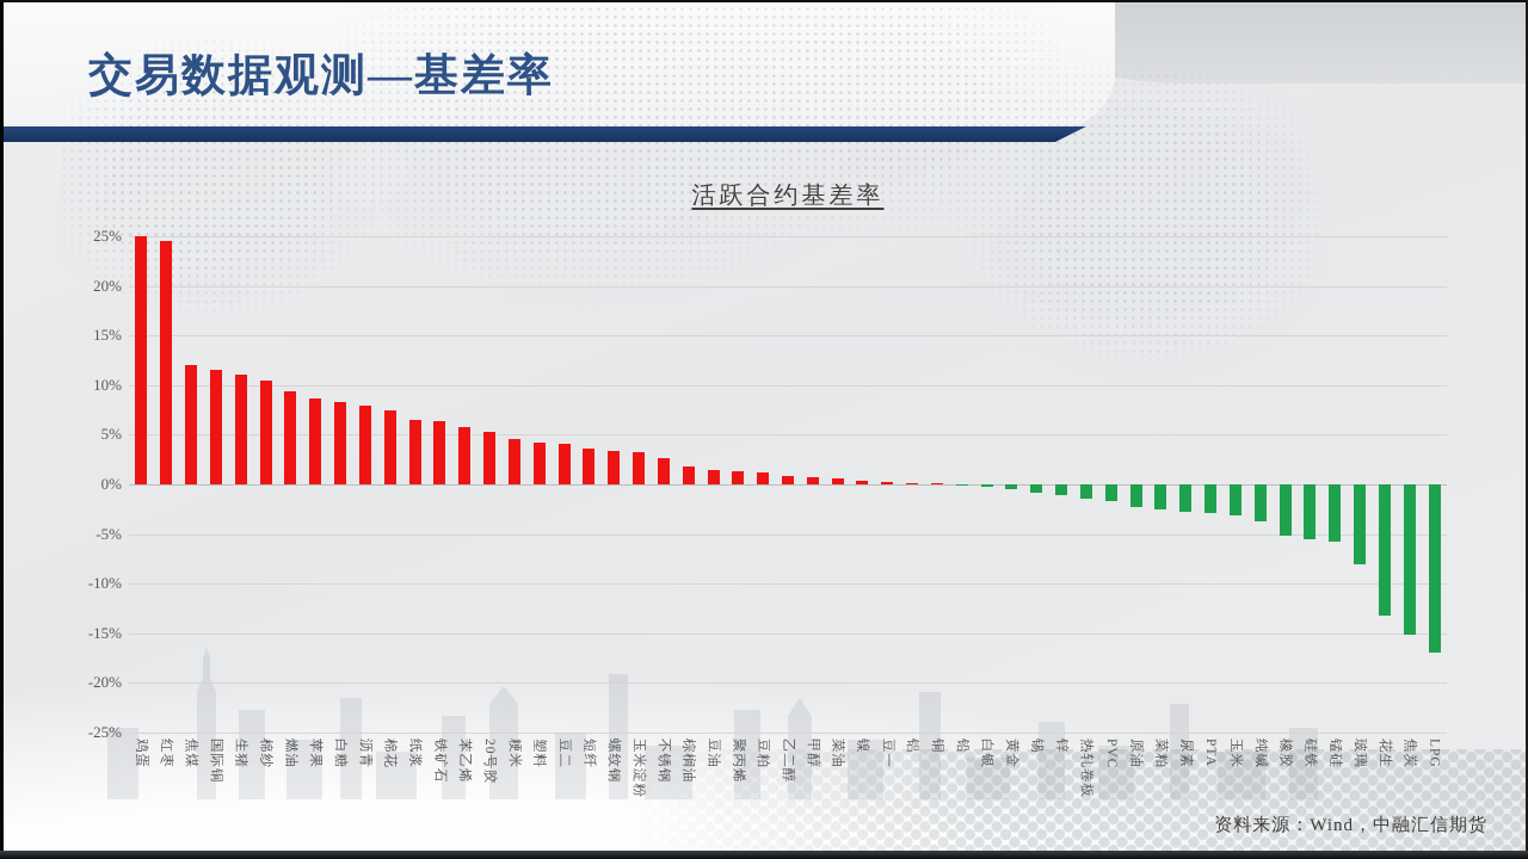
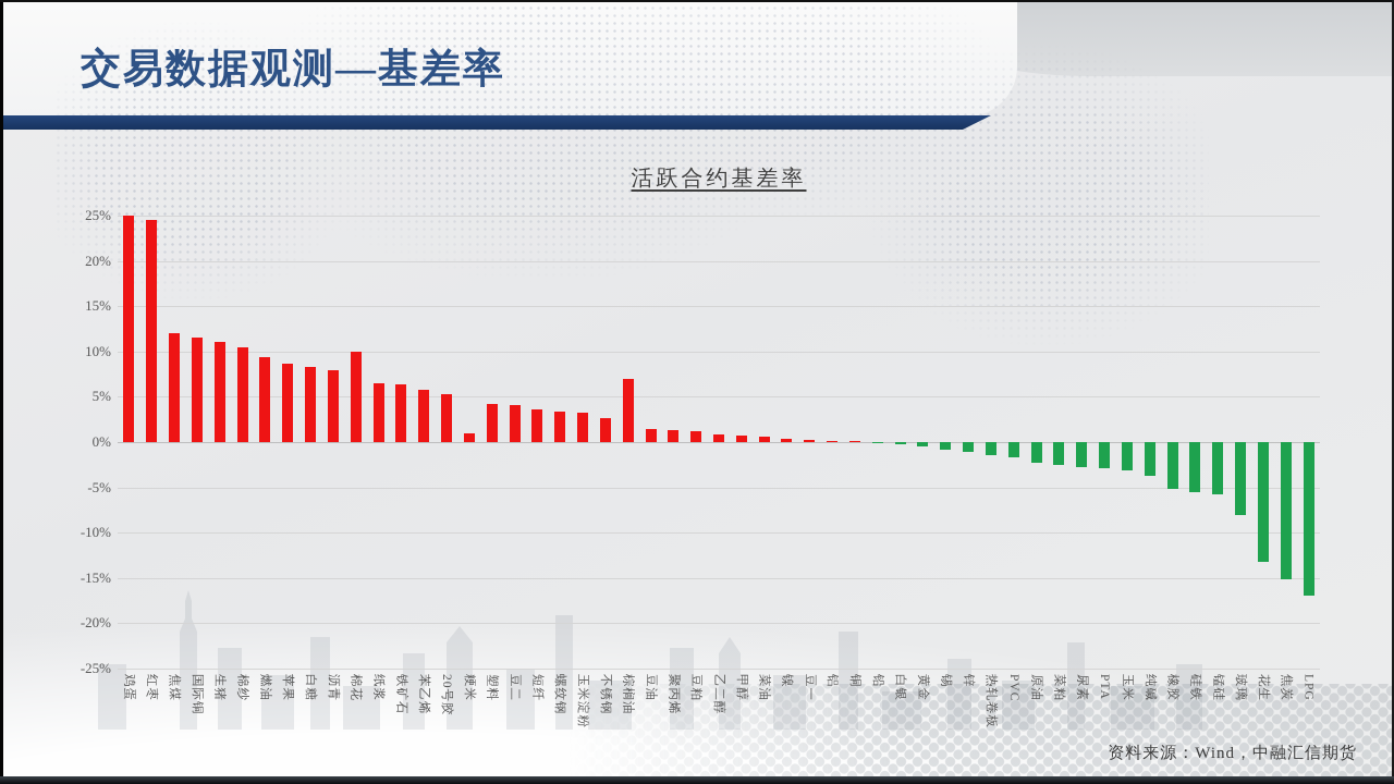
棉花: 7% -> 10%
粳米: 5% -> 1%
棕榈油: 2% -> 7%
